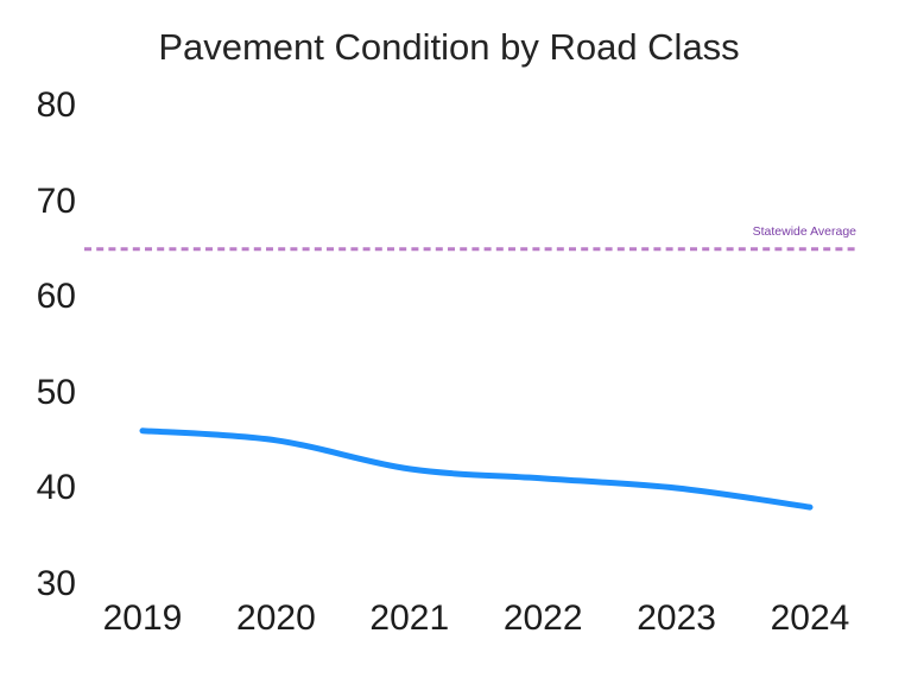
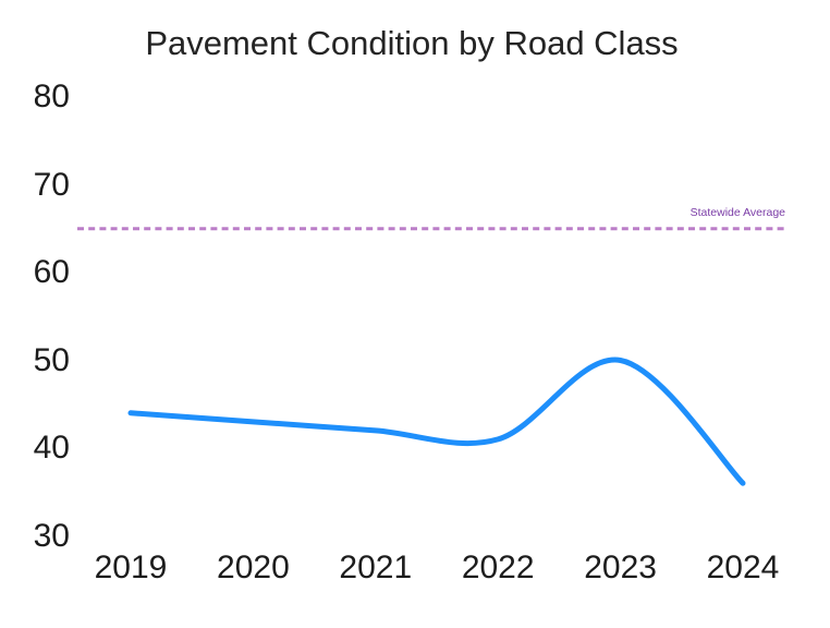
2019: 46 -> 44
2020: 45 -> 43
2023: 40 -> 50
2024: 38 -> 36
